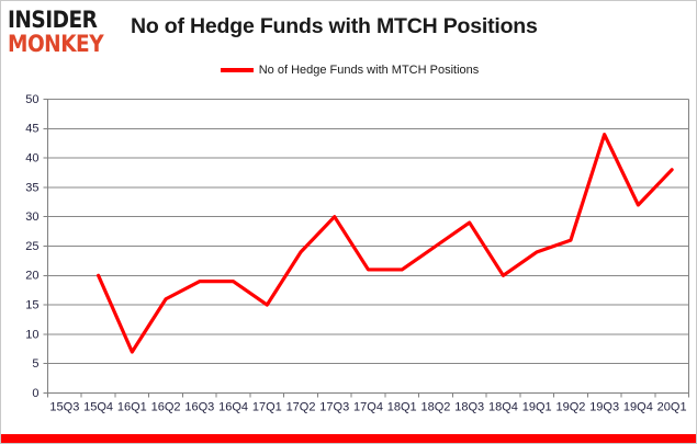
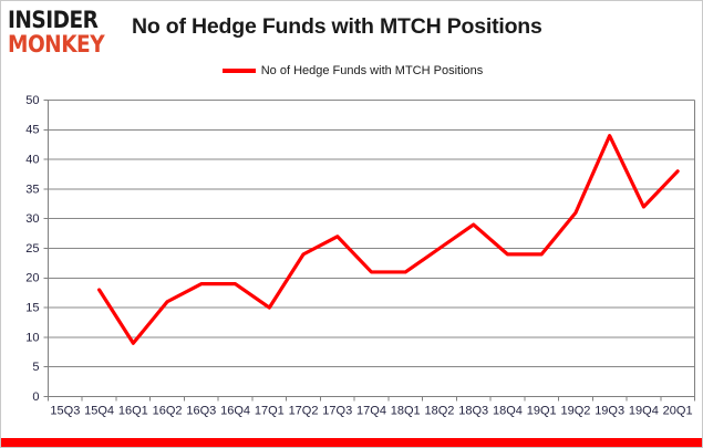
15Q4: 20 -> 18
16Q1: 7 -> 9
17Q3: 30 -> 27
18Q4: 20 -> 24
19Q2: 26 -> 31
